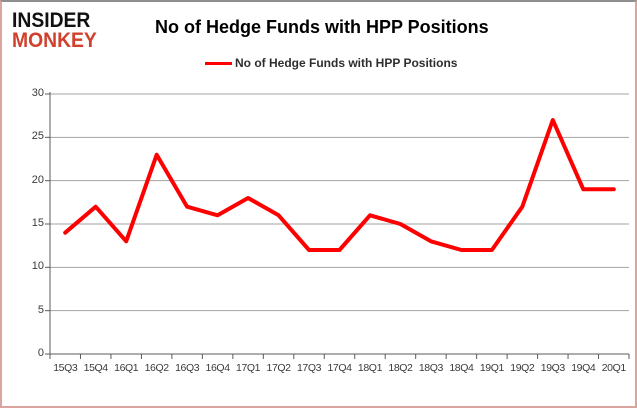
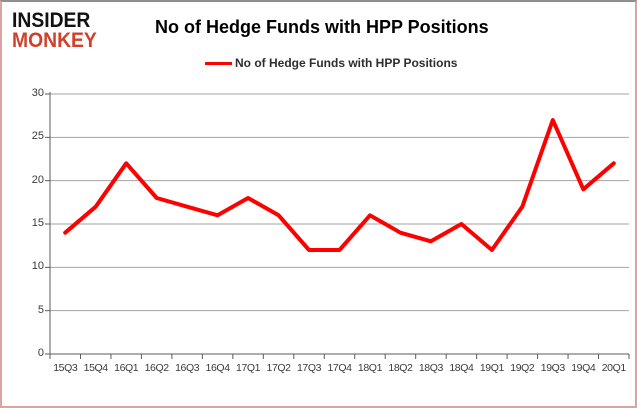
16Q1: 13 -> 22
16Q2: 23 -> 18
18Q2: 15 -> 14
18Q4: 12 -> 15
20Q1: 19 -> 22
